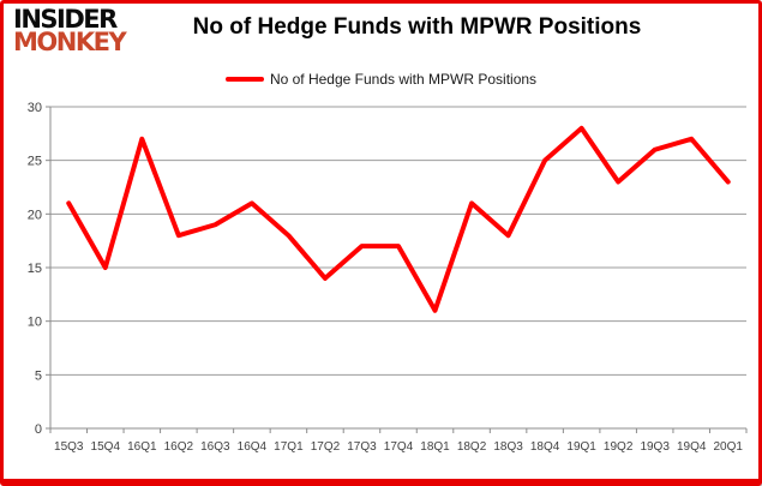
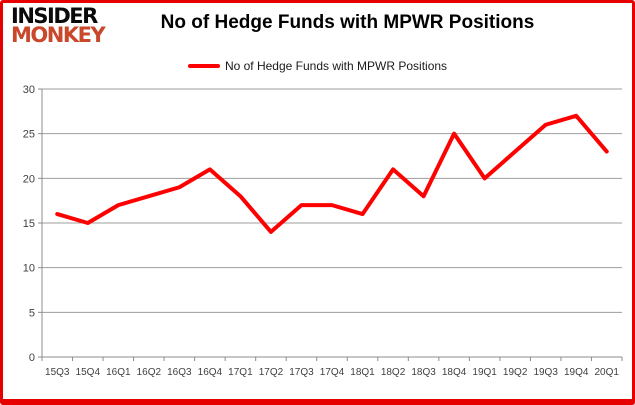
15Q3: 21 -> 16
16Q1: 27 -> 17
18Q1: 11 -> 16
19Q1: 28 -> 20
